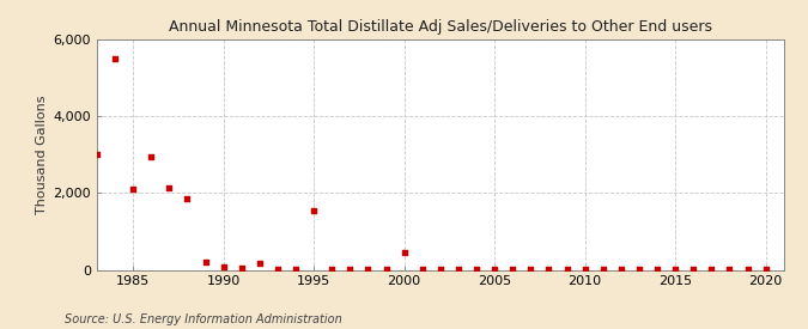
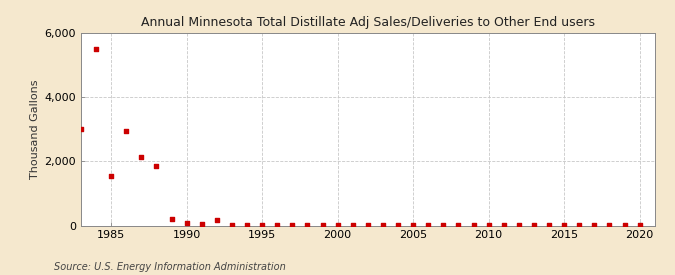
1985: 2,100 -> 1,550
1995: 1,550 -> 20
2000: 450 -> 10
